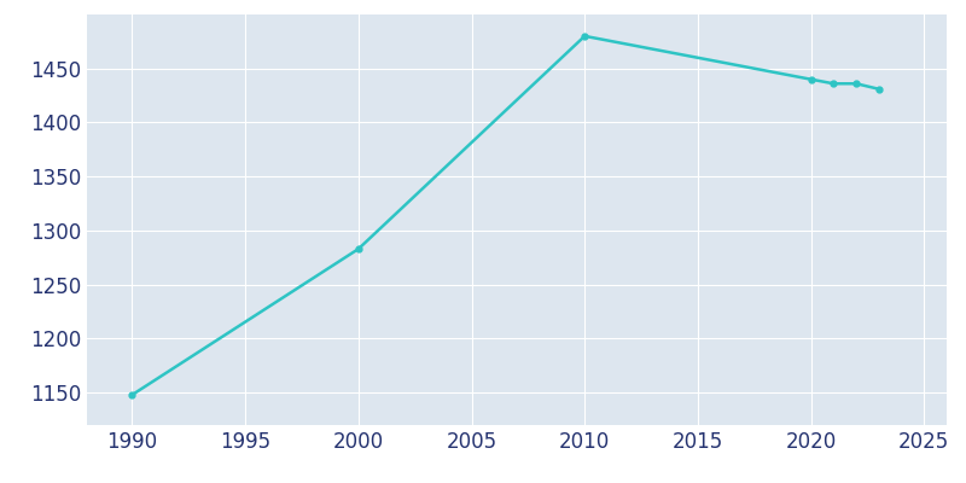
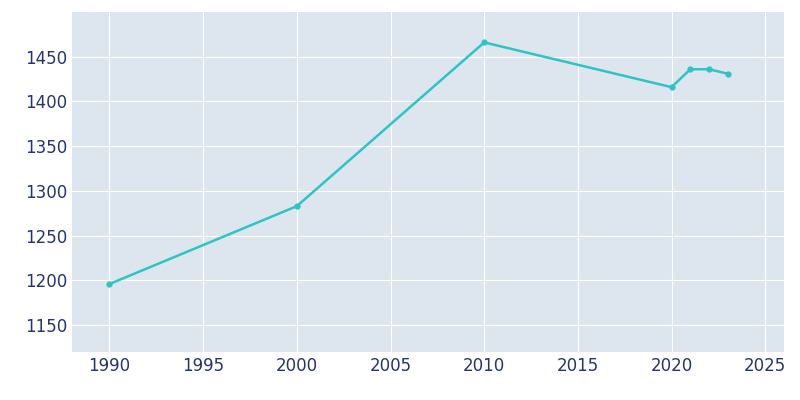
1990: 1148 -> 1196
2010: 1480 -> 1466
2020: 1440 -> 1416
